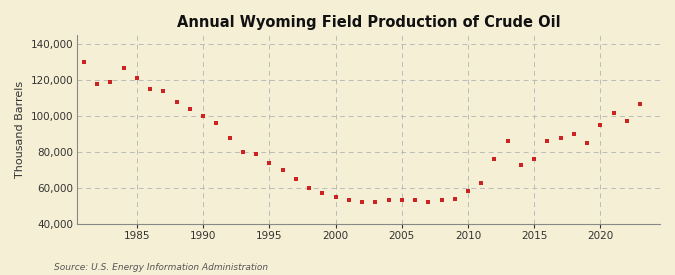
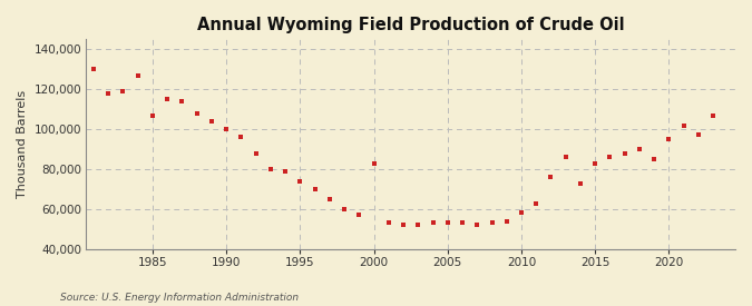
1985: 121,000 -> 107,000
2000: 55,000 -> 83,000
2015: 76,000 -> 83,000
